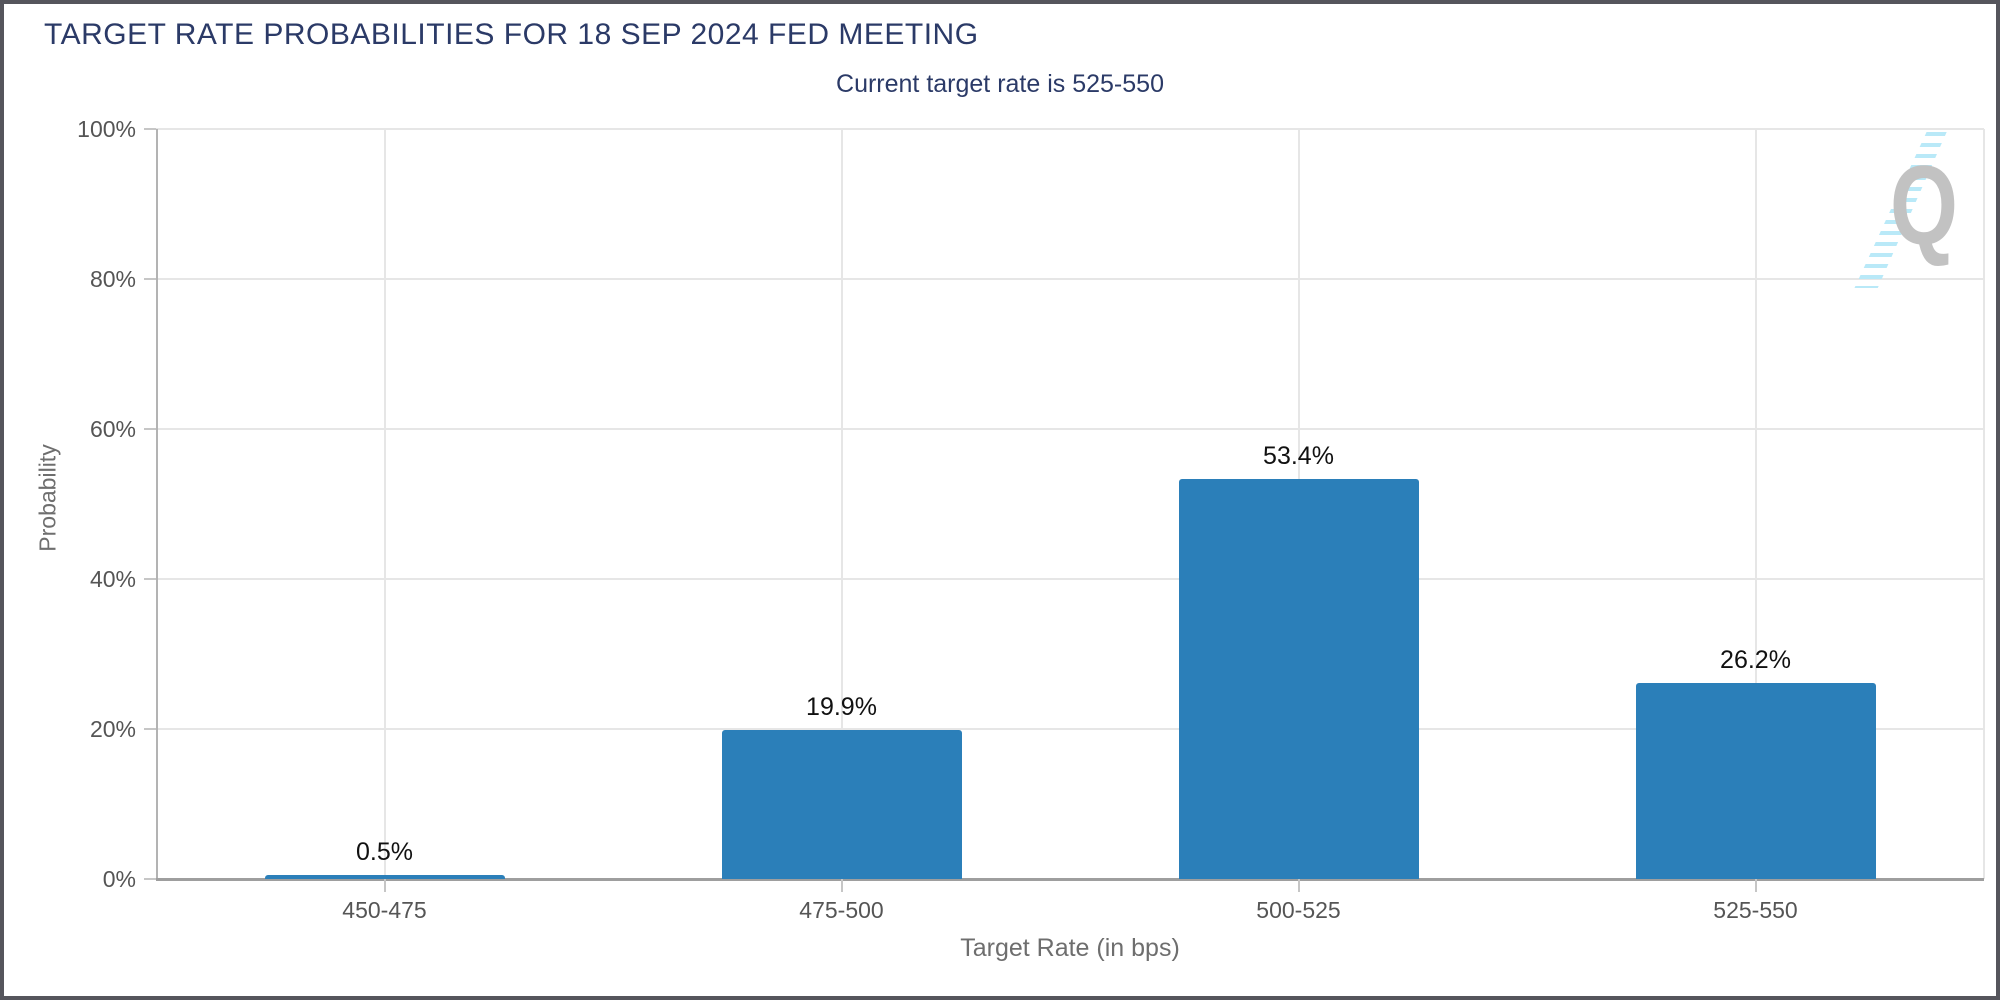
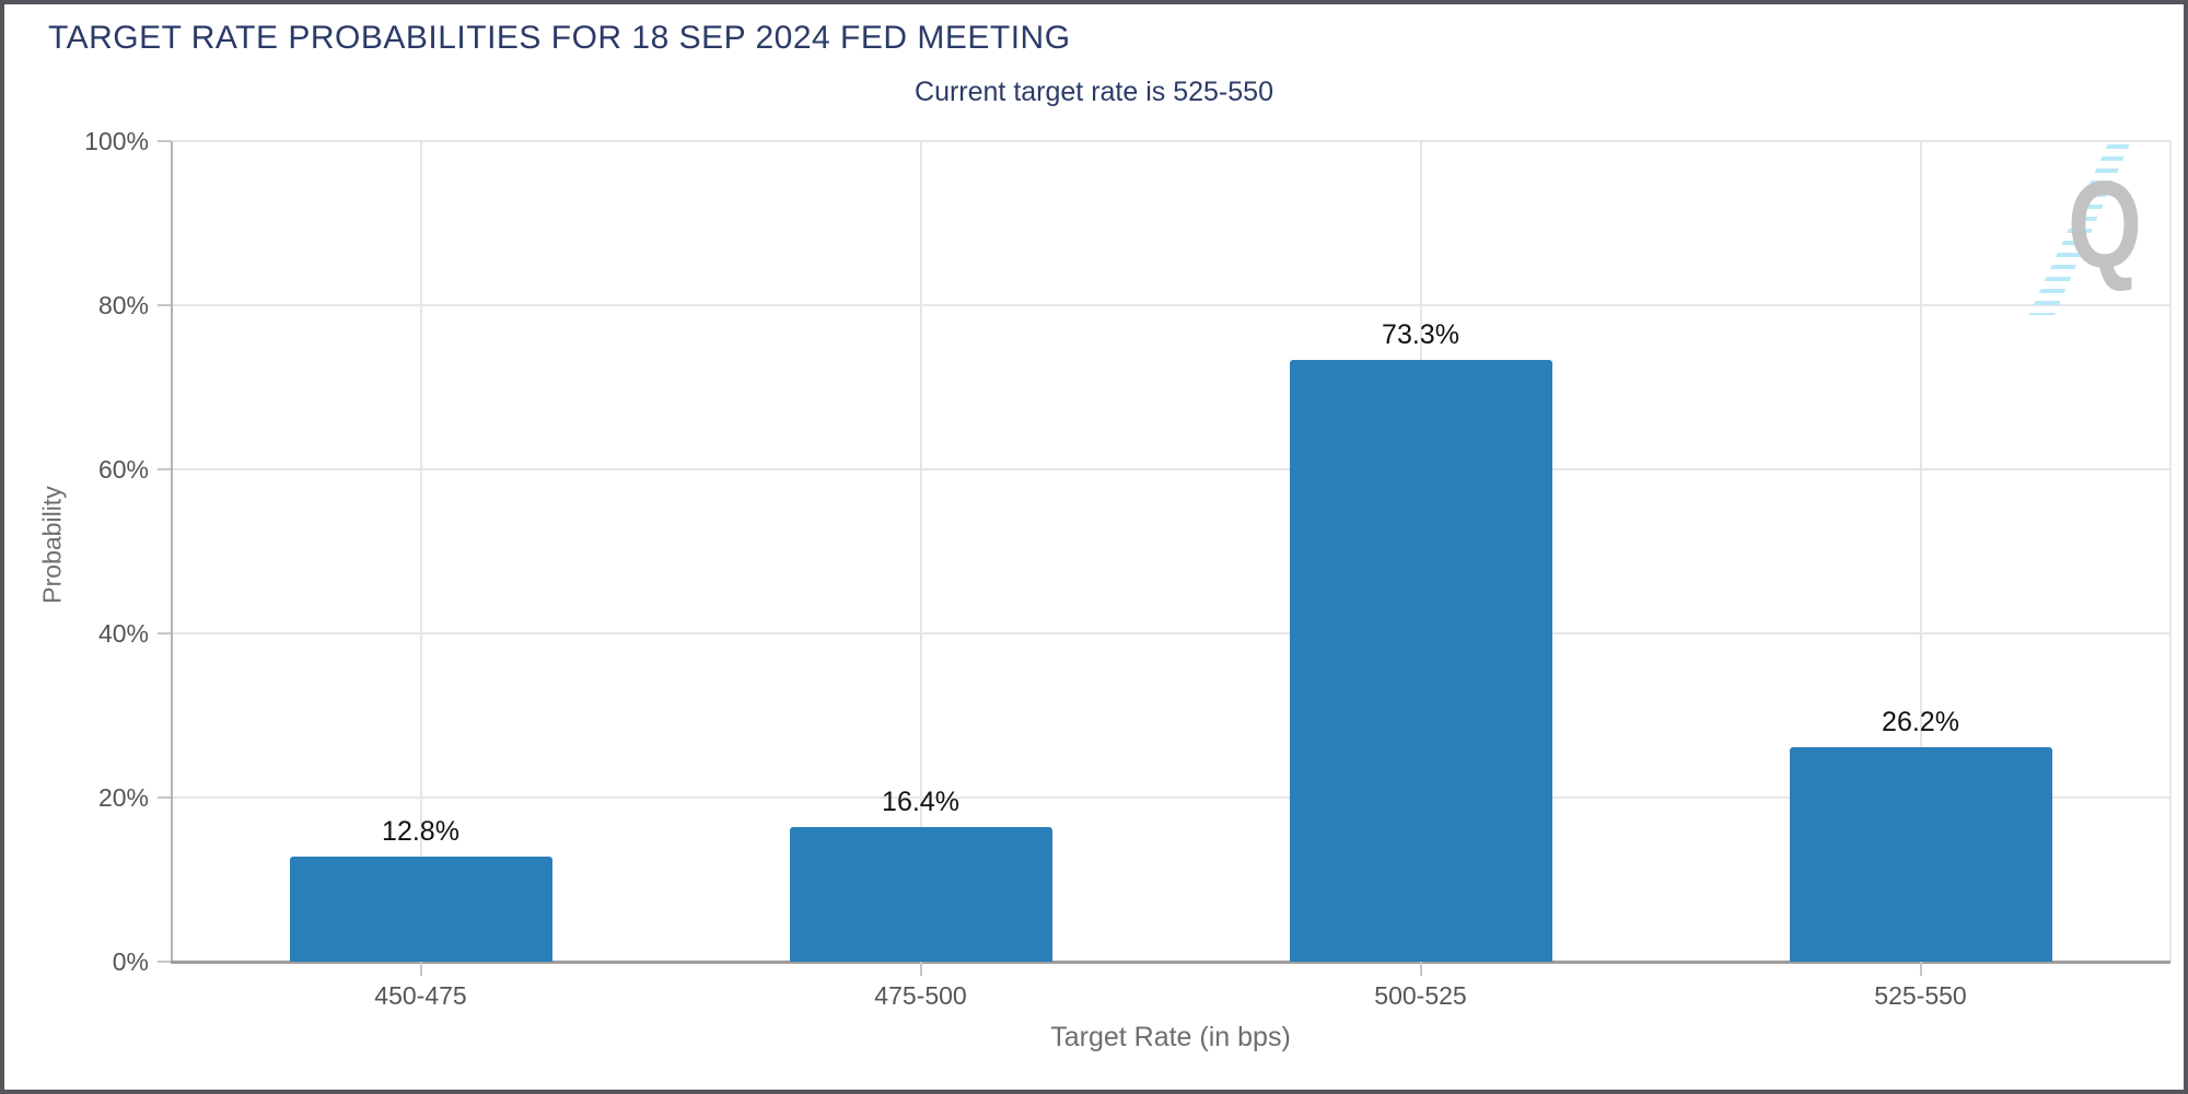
450-475: 0.5% -> 12.8%
475-500: 19.9% -> 16.4%
500-525: 53.4% -> 73.3%
